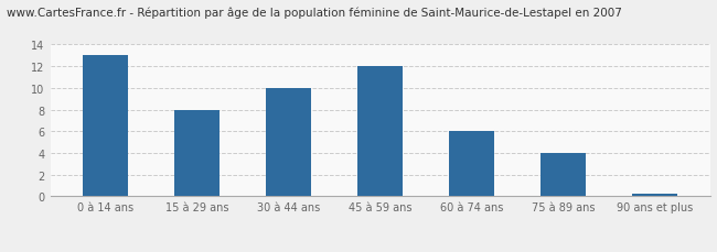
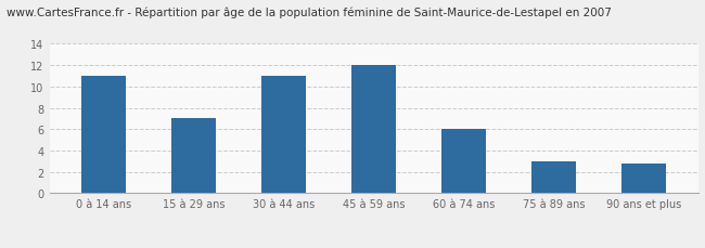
0 à 14 ans: 13.0 -> 11.0
15 à 29 ans: 8.0 -> 7.0
30 à 44 ans: 10.0 -> 11.0
75 à 89 ans: 4.0 -> 3.0
90 ans et plus: 0.2 -> 2.8
